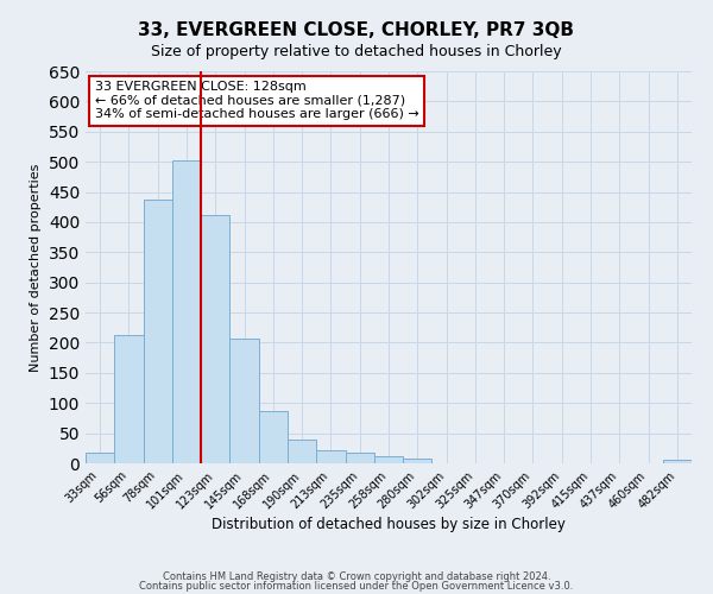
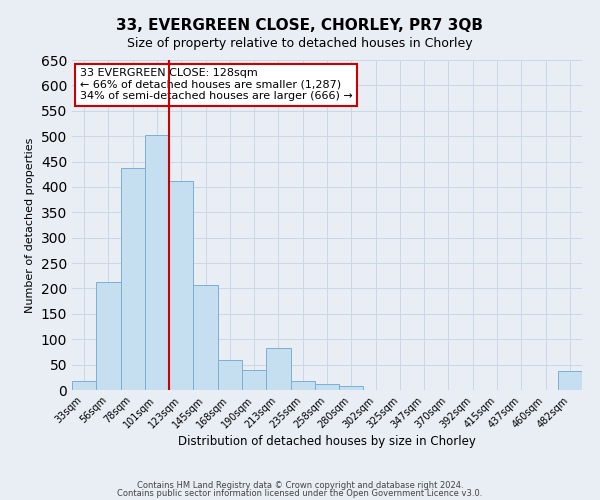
168sqm: 86 -> 60
213sqm: 22 -> 82
482sqm: 6 -> 38
